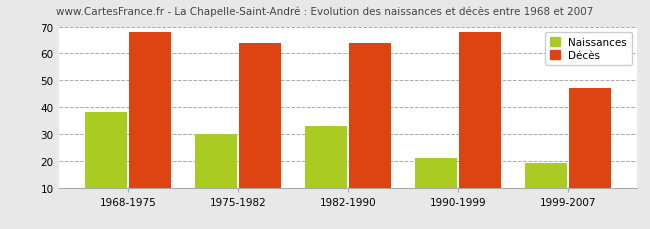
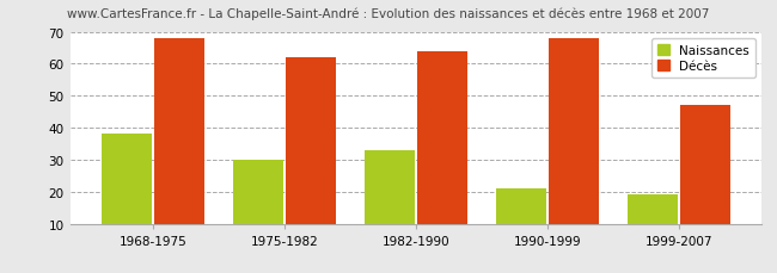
Décès/1975-1982: 64 -> 62
